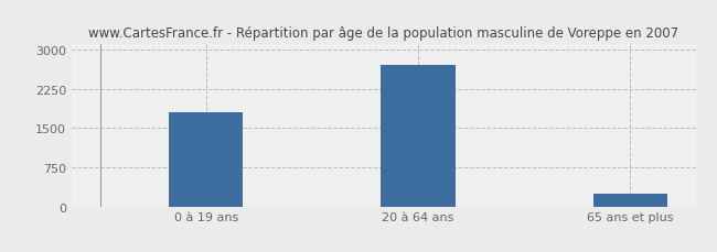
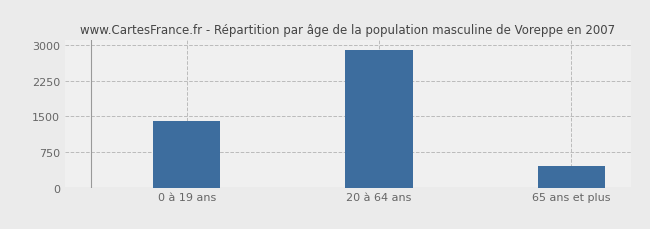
0 à 19 ans: 1800 -> 1400
20 à 64 ans: 2700 -> 2900
65 ans et plus: 250 -> 450
